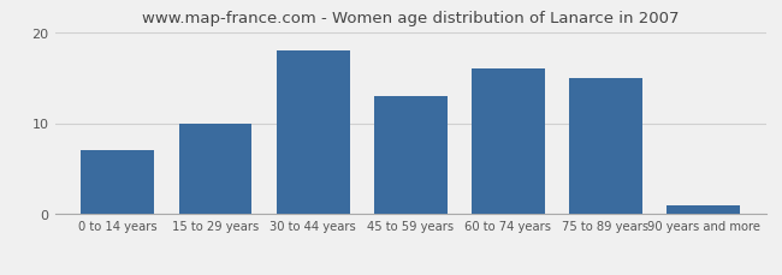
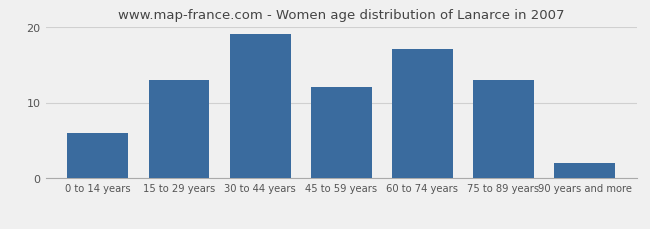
0 to 14 years: 7 -> 6
15 to 29 years: 10 -> 13
30 to 44 years: 18 -> 19
45 to 59 years: 13 -> 12
60 to 74 years: 16 -> 17
75 to 89 years: 15 -> 13
90 years and more: 1 -> 2
